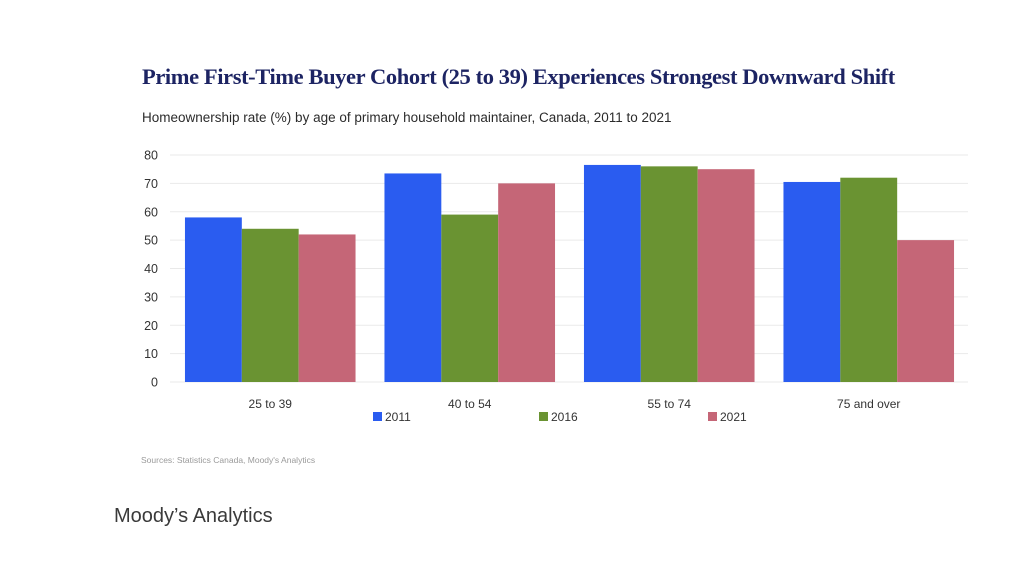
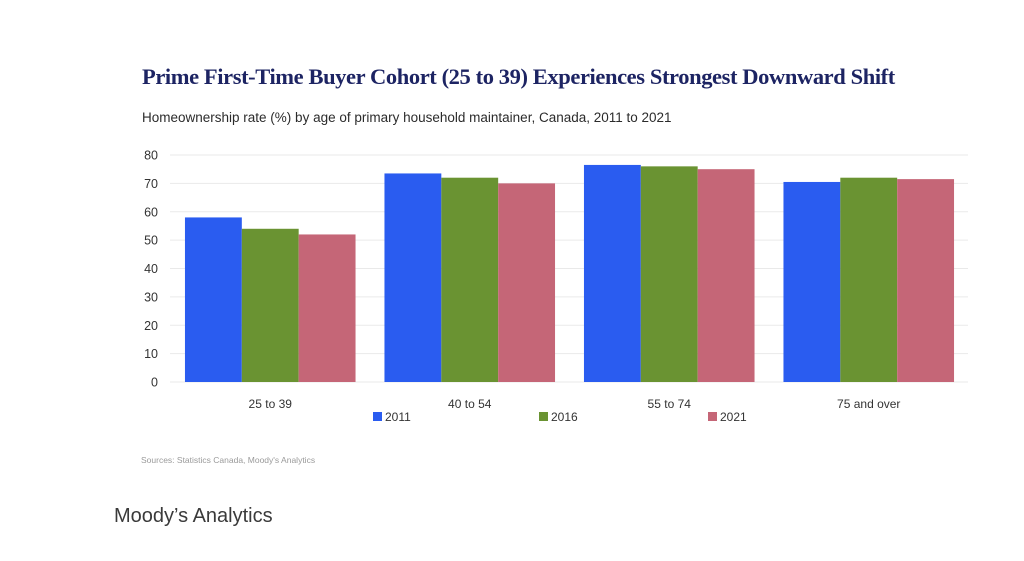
2016/40 to 54: 59 -> 72
2021/75 and over: 50 -> 72
